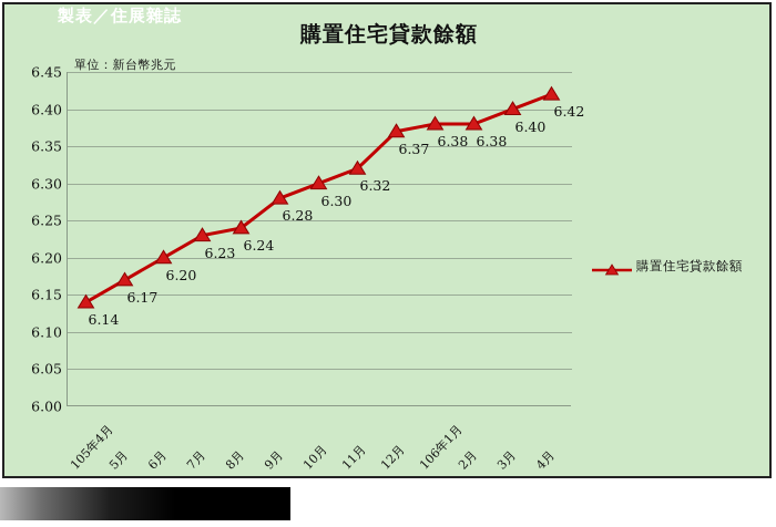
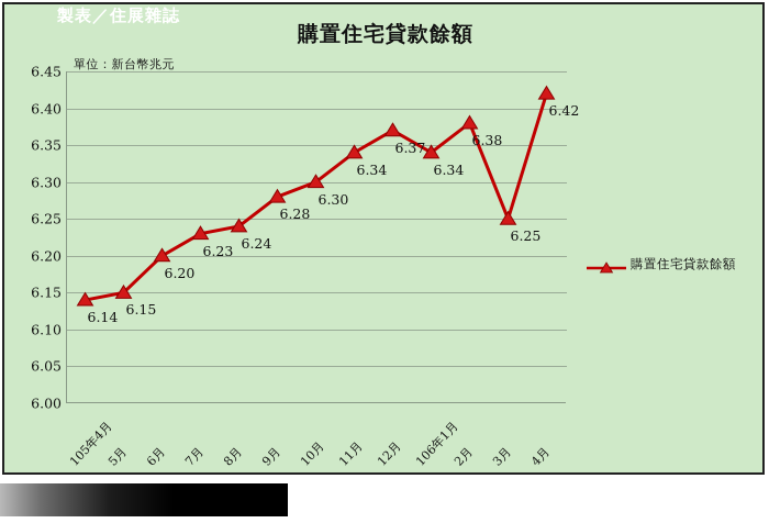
5月: 6.17 -> 6.15
11月: 6.32 -> 6.34
106年1月: 6.38 -> 6.34
3月: 6.40 -> 6.25
